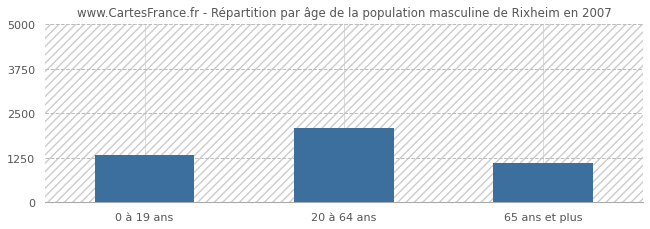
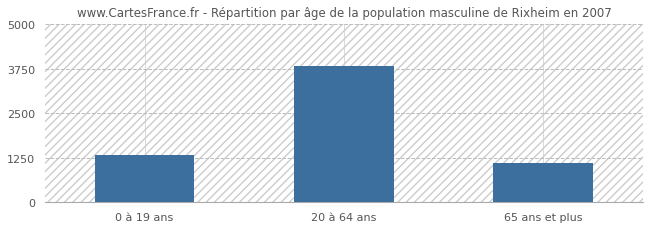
20 à 64 ans: 2100 -> 3820
